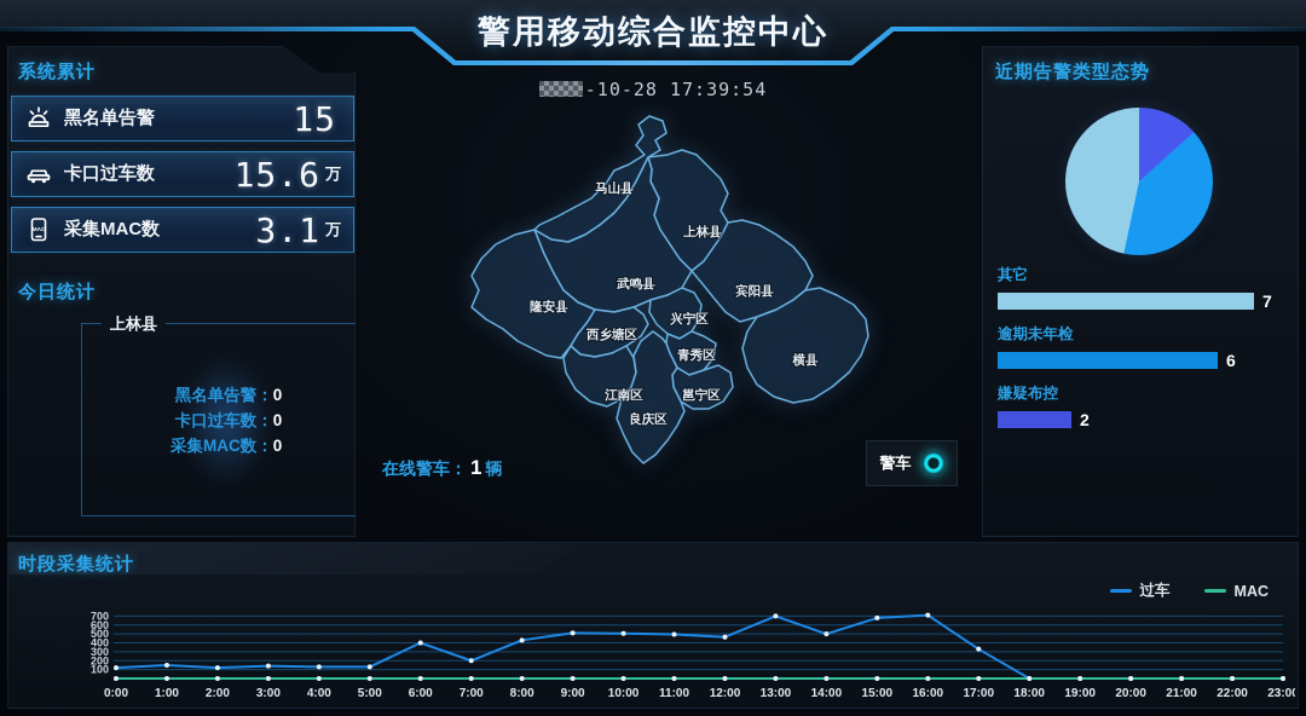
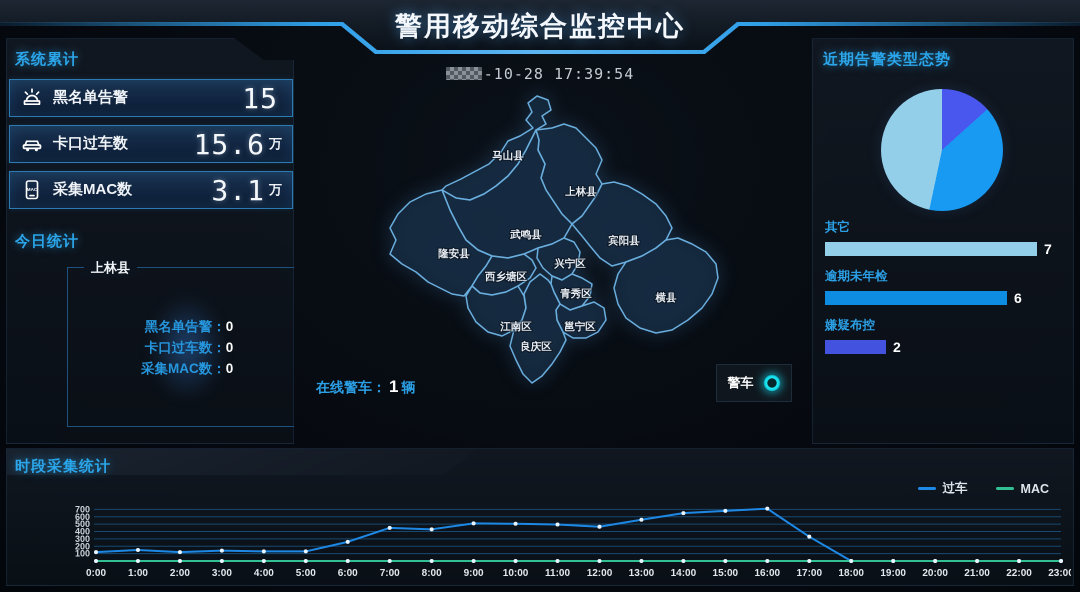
过车/6:00: 400 -> 300
过车/7:00: 200 -> 400
过车/13:00: 700 -> 600
过车/14:00: 500 -> 600
